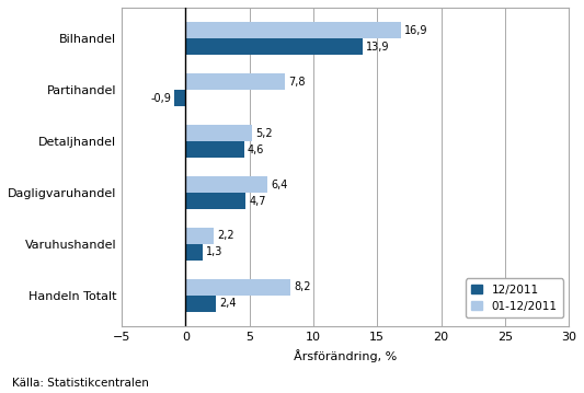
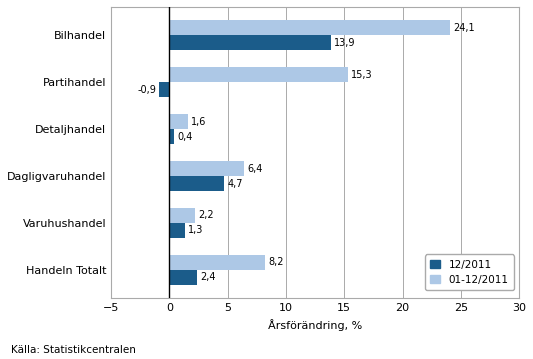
01-12/2011/Bilhandel: 16,9 -> 24,1
01-12/2011/Partihandel: 7,8 -> 15,3
01-12/2011/Detaljhandel: 5,2 -> 1,6
12/2011/Detaljhandel: 4,6 -> 0,4
